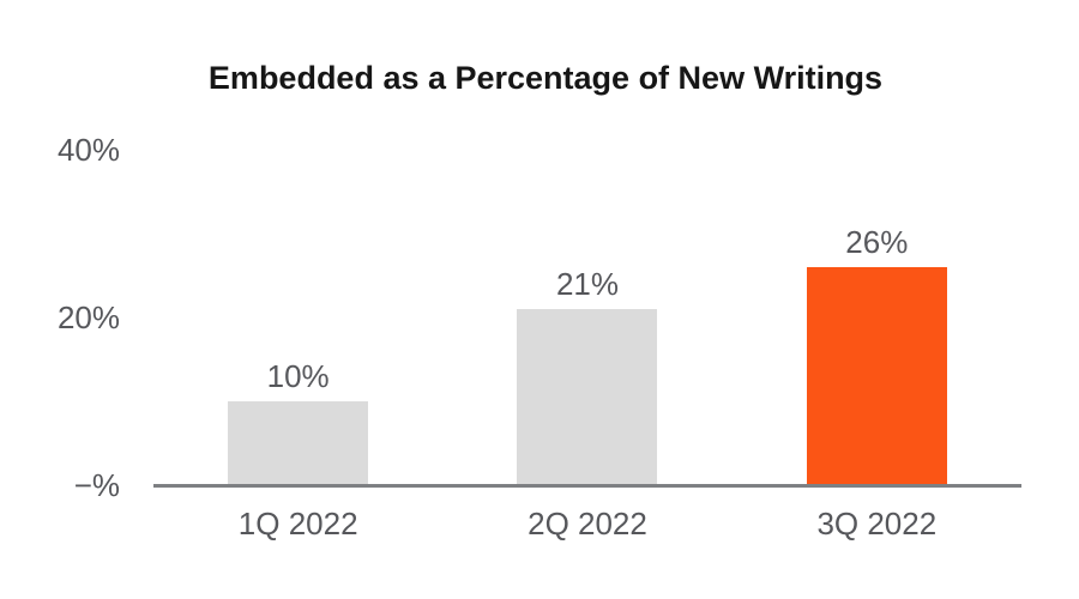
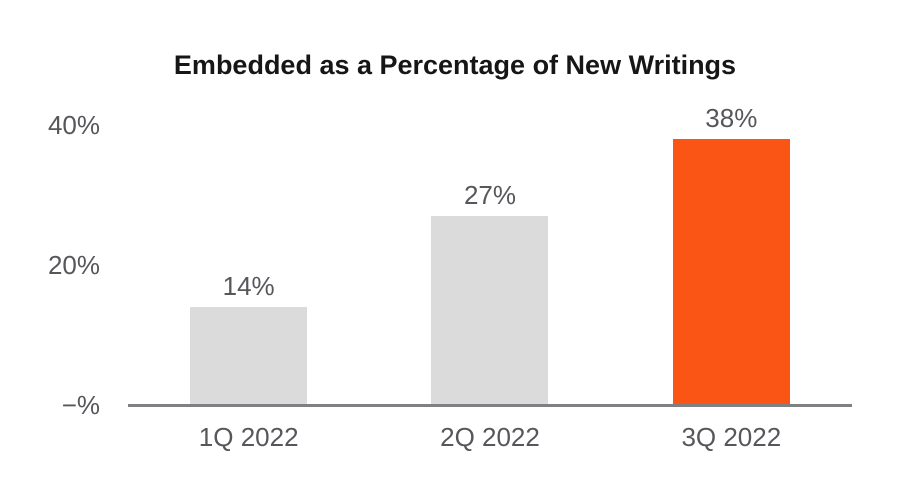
1Q 2022: 10% -> 14%
2Q 2022: 21% -> 27%
3Q 2022: 26% -> 38%
